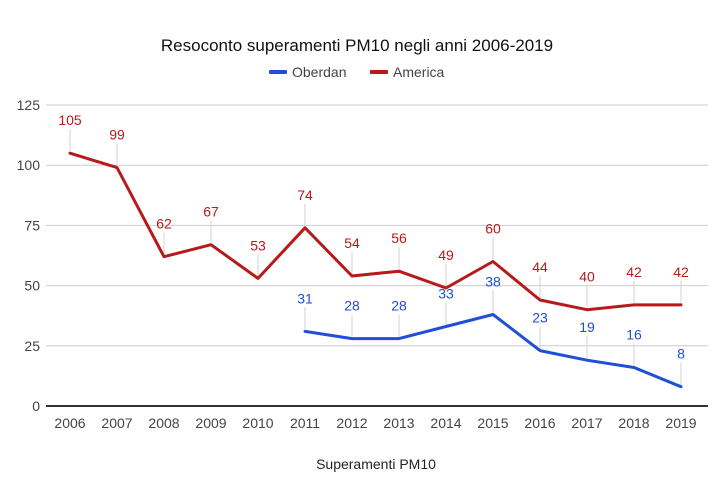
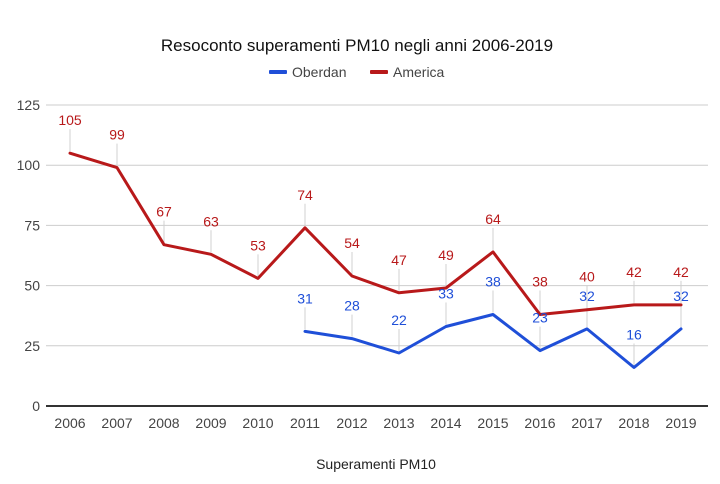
America/2008: 62 -> 67
America/2009: 67 -> 63
Oberdan/2013: 28 -> 22
America/2013: 56 -> 47
America/2015: 60 -> 64
America/2016: 44 -> 38
Oberdan/2017: 19 -> 32
Oberdan/2019: 8 -> 32
